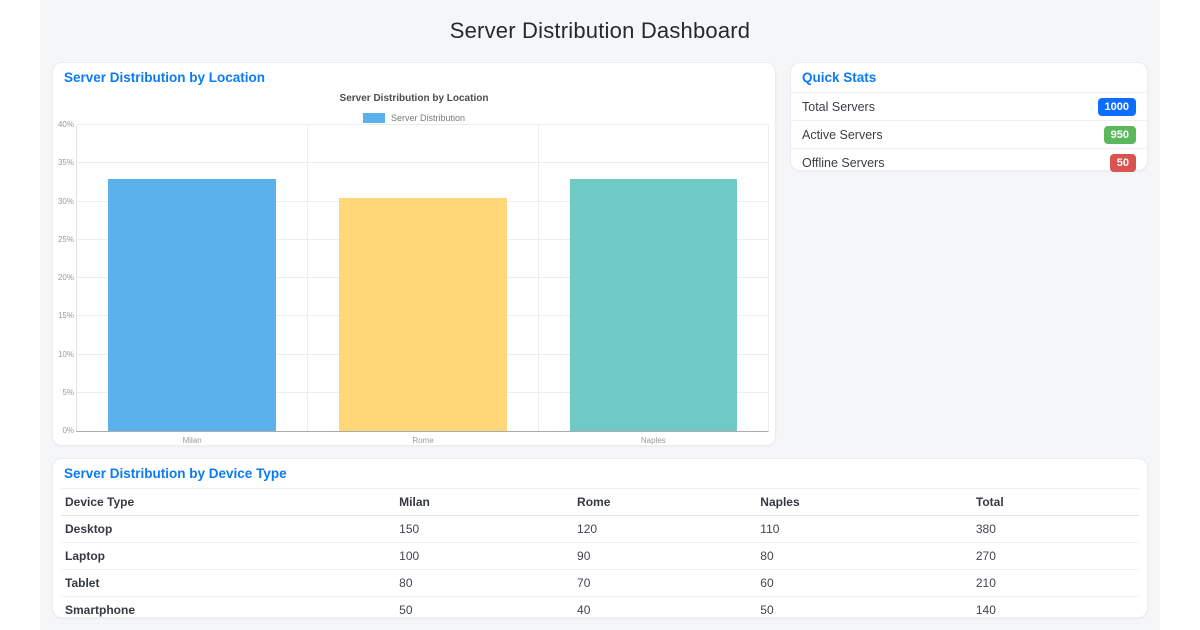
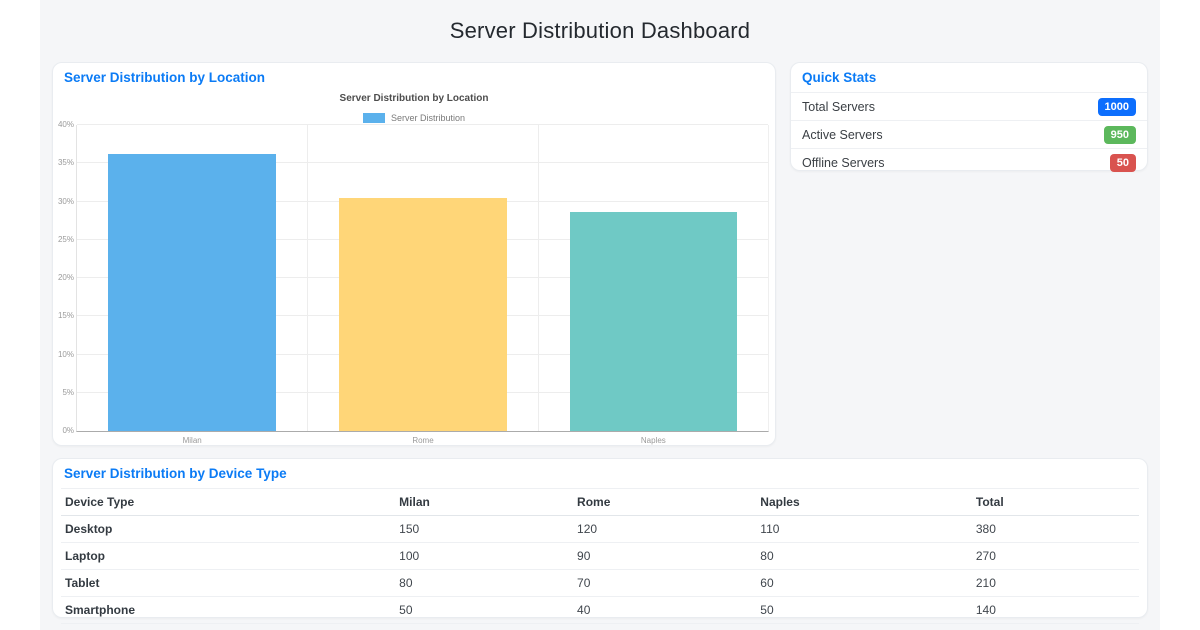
Milan: 33% -> 36%
Naples: 33% -> 29%
